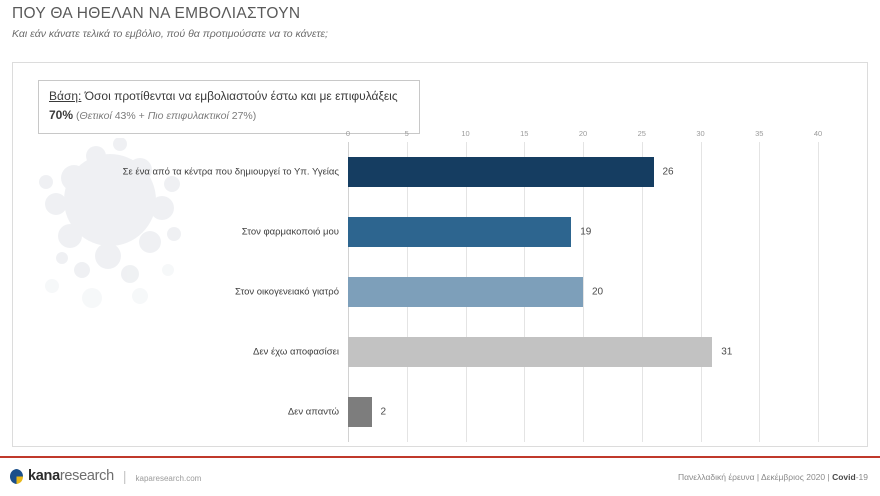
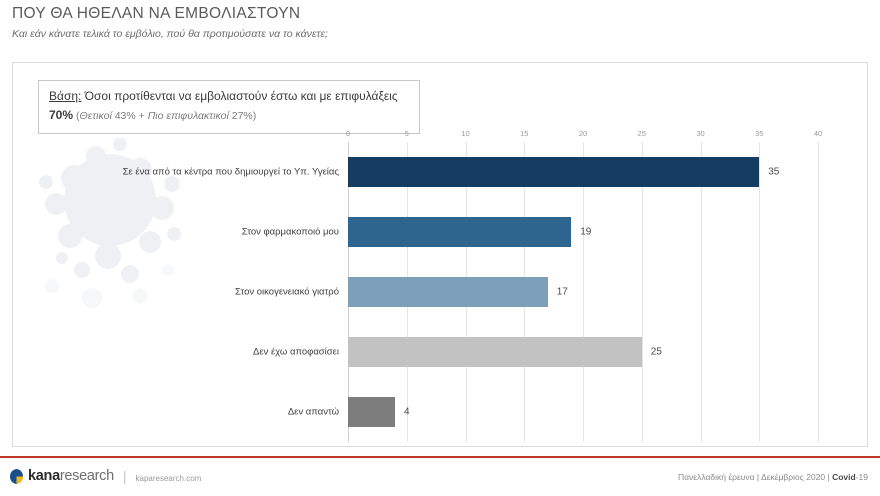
Σε ένα από τα κέντρα που δημιουργεί το Υπ. Υγείας: 26 -> 35
Στον οικογενειακό γιατρό: 20 -> 17
Δεν έχω αποφασίσει: 31 -> 25
Δεν απαντώ: 2 -> 4
